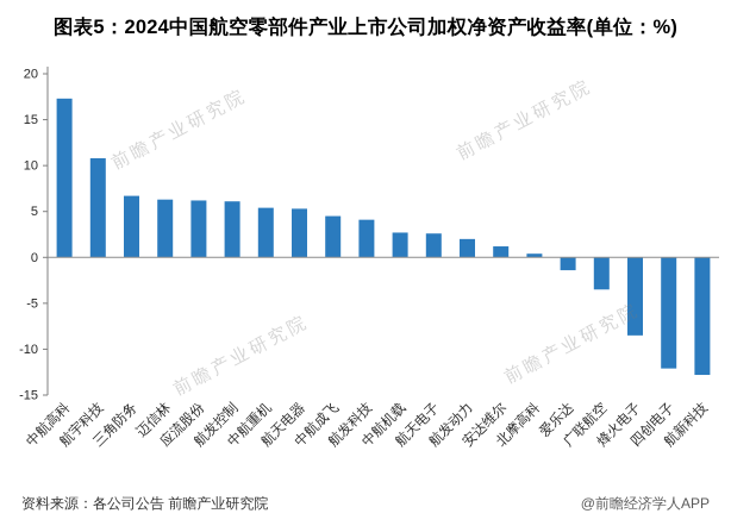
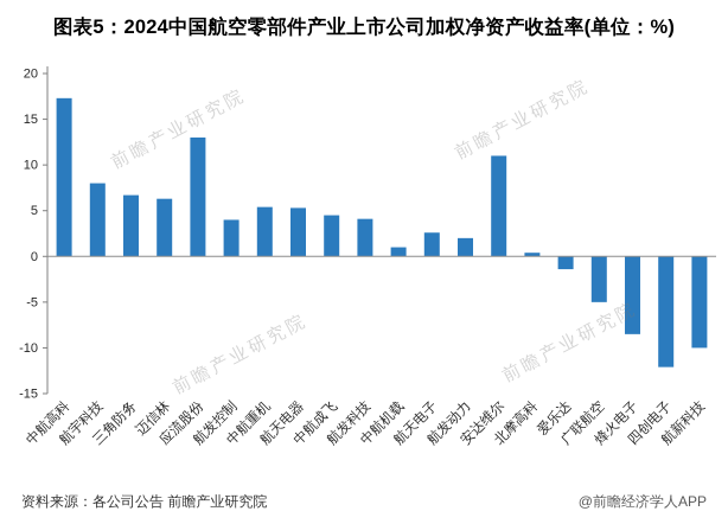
航宇科技: 11 -> 8
应流股份: 6 -> 13
航发控制: 6 -> 4
中航机载: 3 -> 1
安达维尔: 1 -> 11
广联航空: -4 -> -5
航新科技: -13 -> -10
